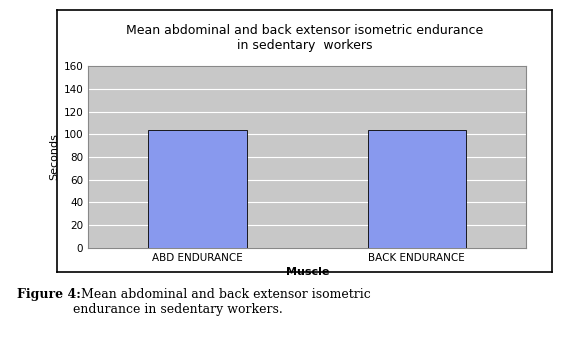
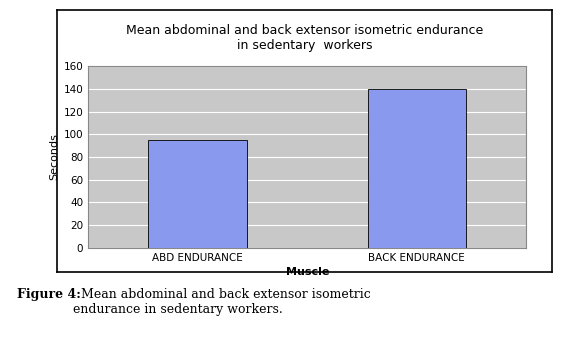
ABD ENDURANCE: 104 -> 95
BACK ENDURANCE: 104 -> 140
